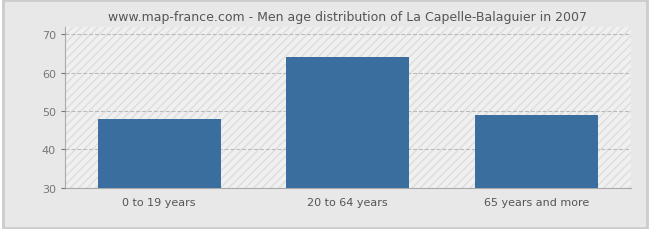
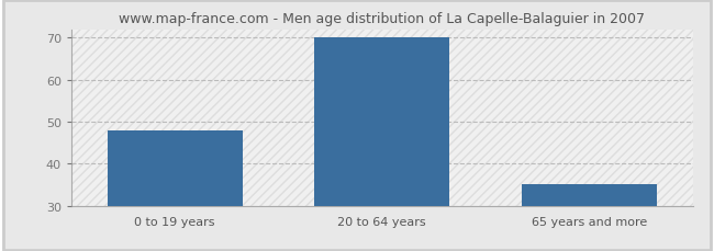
20 to 64 years: 64 -> 70
65 years and more: 49 -> 35
